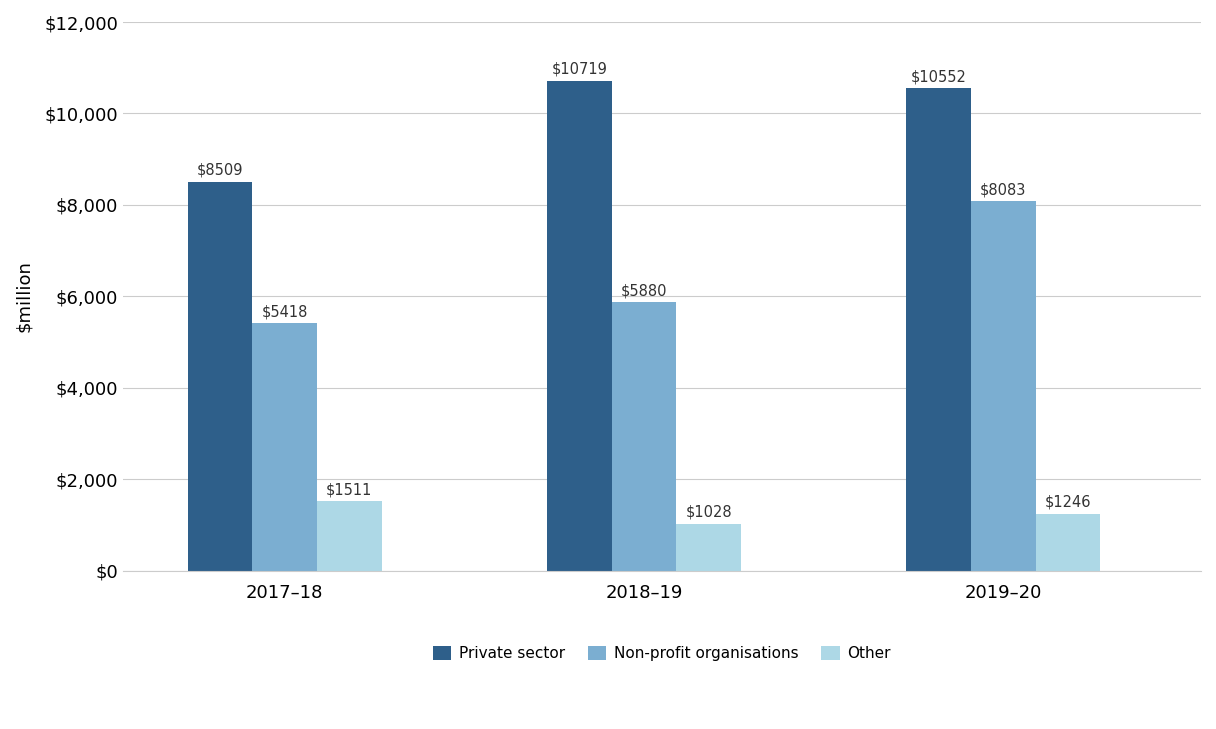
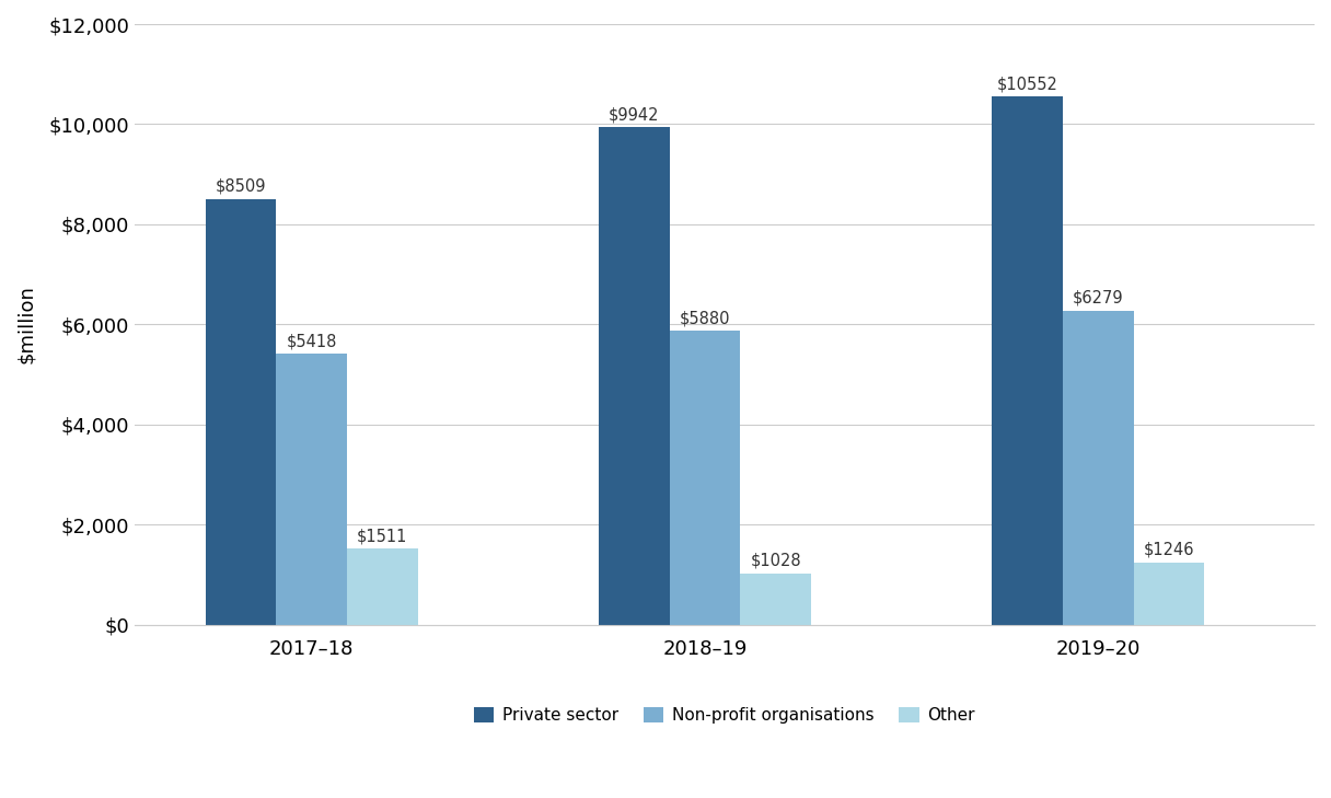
Private sector/2018–19: $10719 -> $9942
Non-profit organisations/2019–20: $8083 -> $6279
